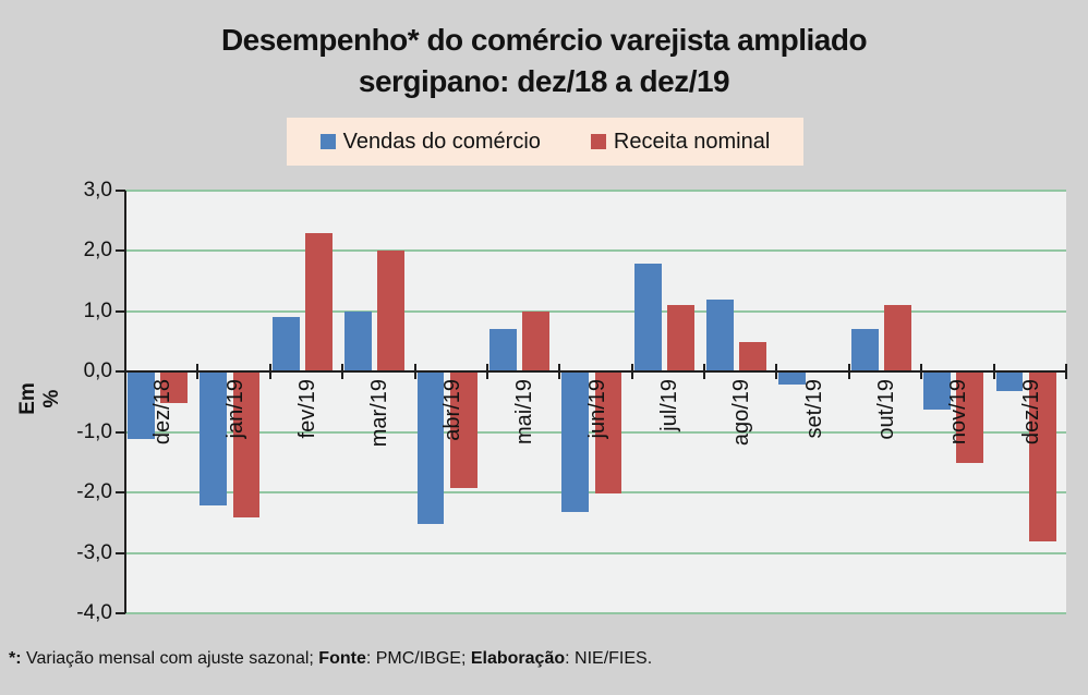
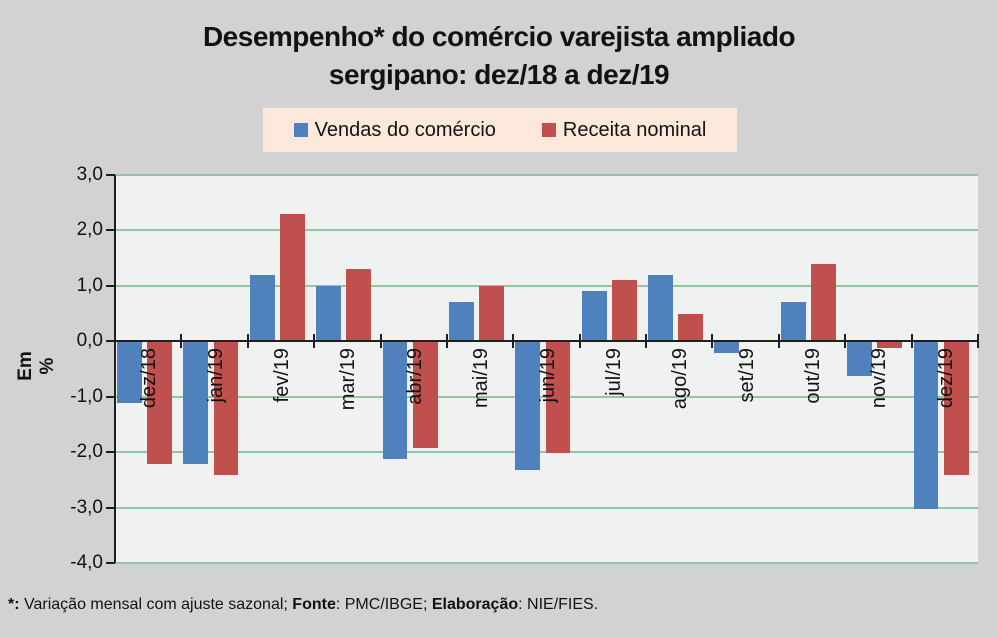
Receita nominal/dez/18: -0,5 -> -2,2
Vendas do comércio/fev/19: 0,9 -> 1,2
Receita nominal/mar/19: 2,0 -> 1,3
Vendas do comércio/abr/19: -2,5 -> -2,1
Vendas do comércio/jul/19: 1,8 -> 0,9
Receita nominal/out/19: 1,1 -> 1,4
Receita nominal/nov/19: -1,5 -> -0,1
Vendas do comércio/dez/19: -0,3 -> -3,0
Receita nominal/dez/19: -2,8 -> -2,4
